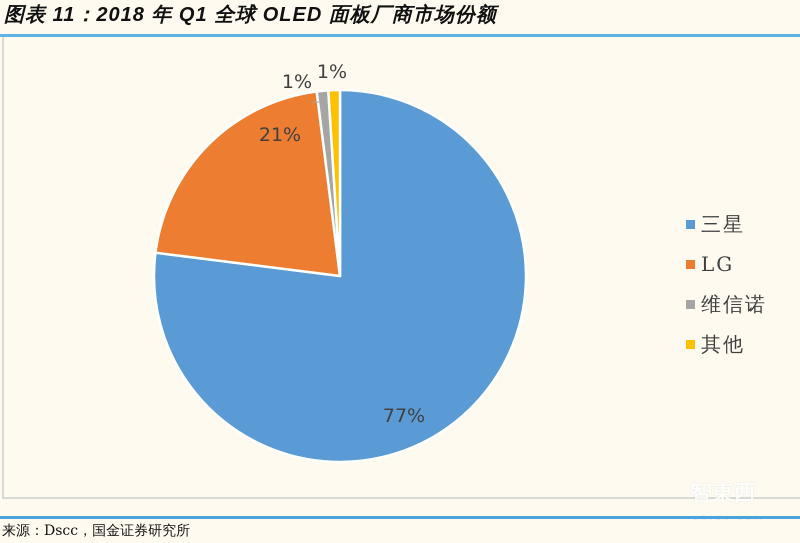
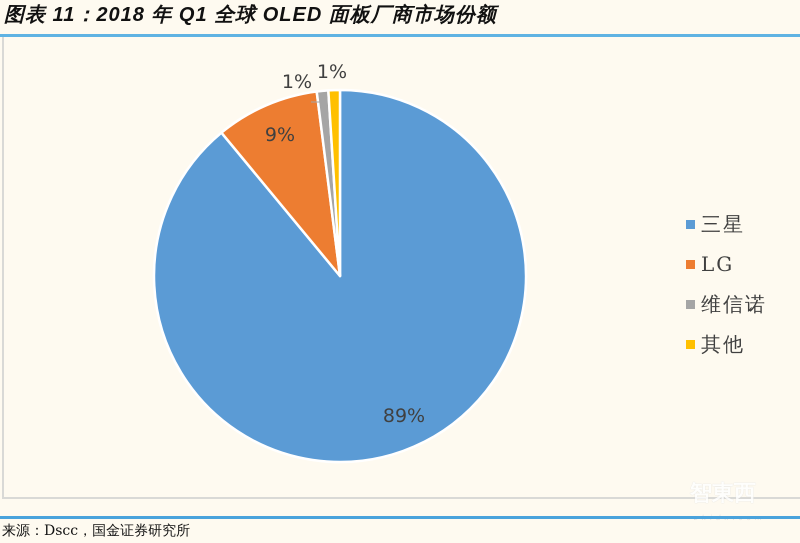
三星: 77% -> 89%
LG: 21% -> 9%
